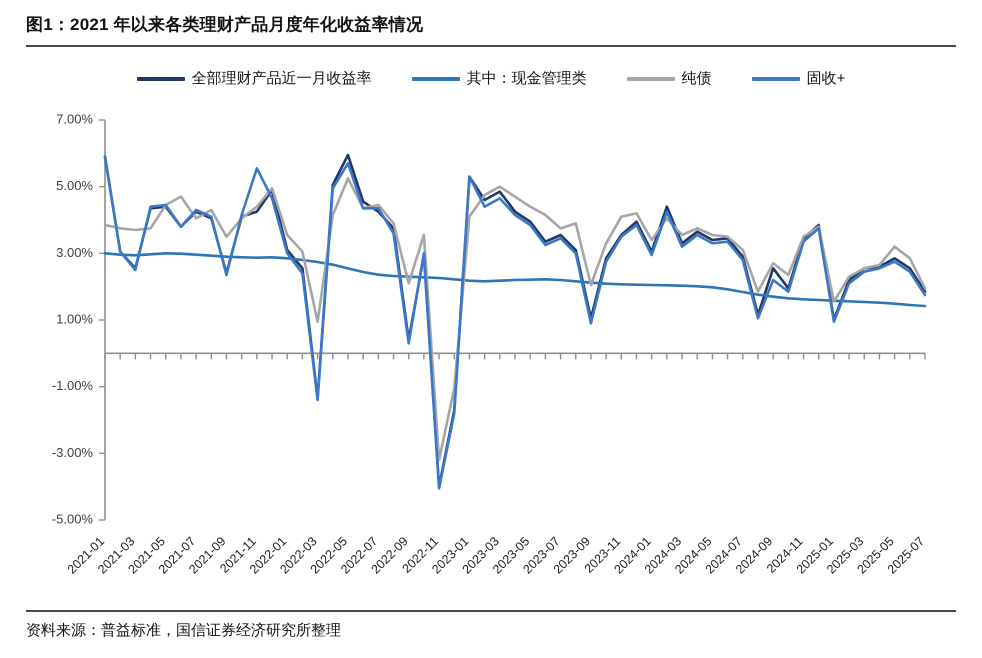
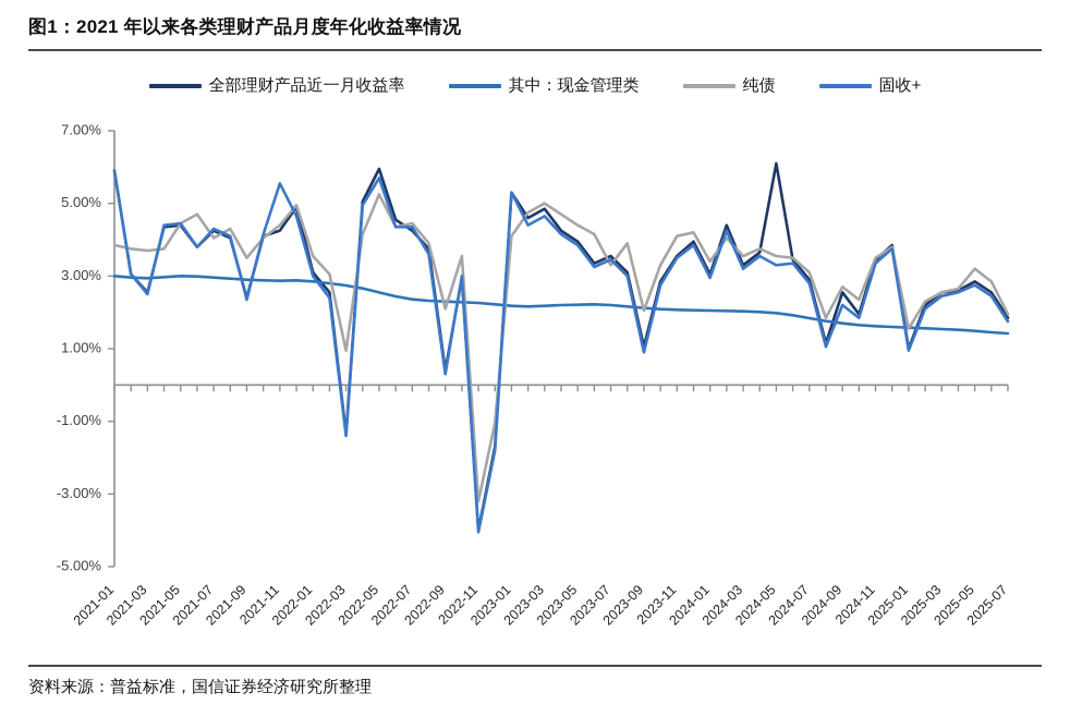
纯债/2023-07: 3.8% -> 3.3%
全部理财产品近一月收益率/2024-05: 3.4% -> 6.1%
